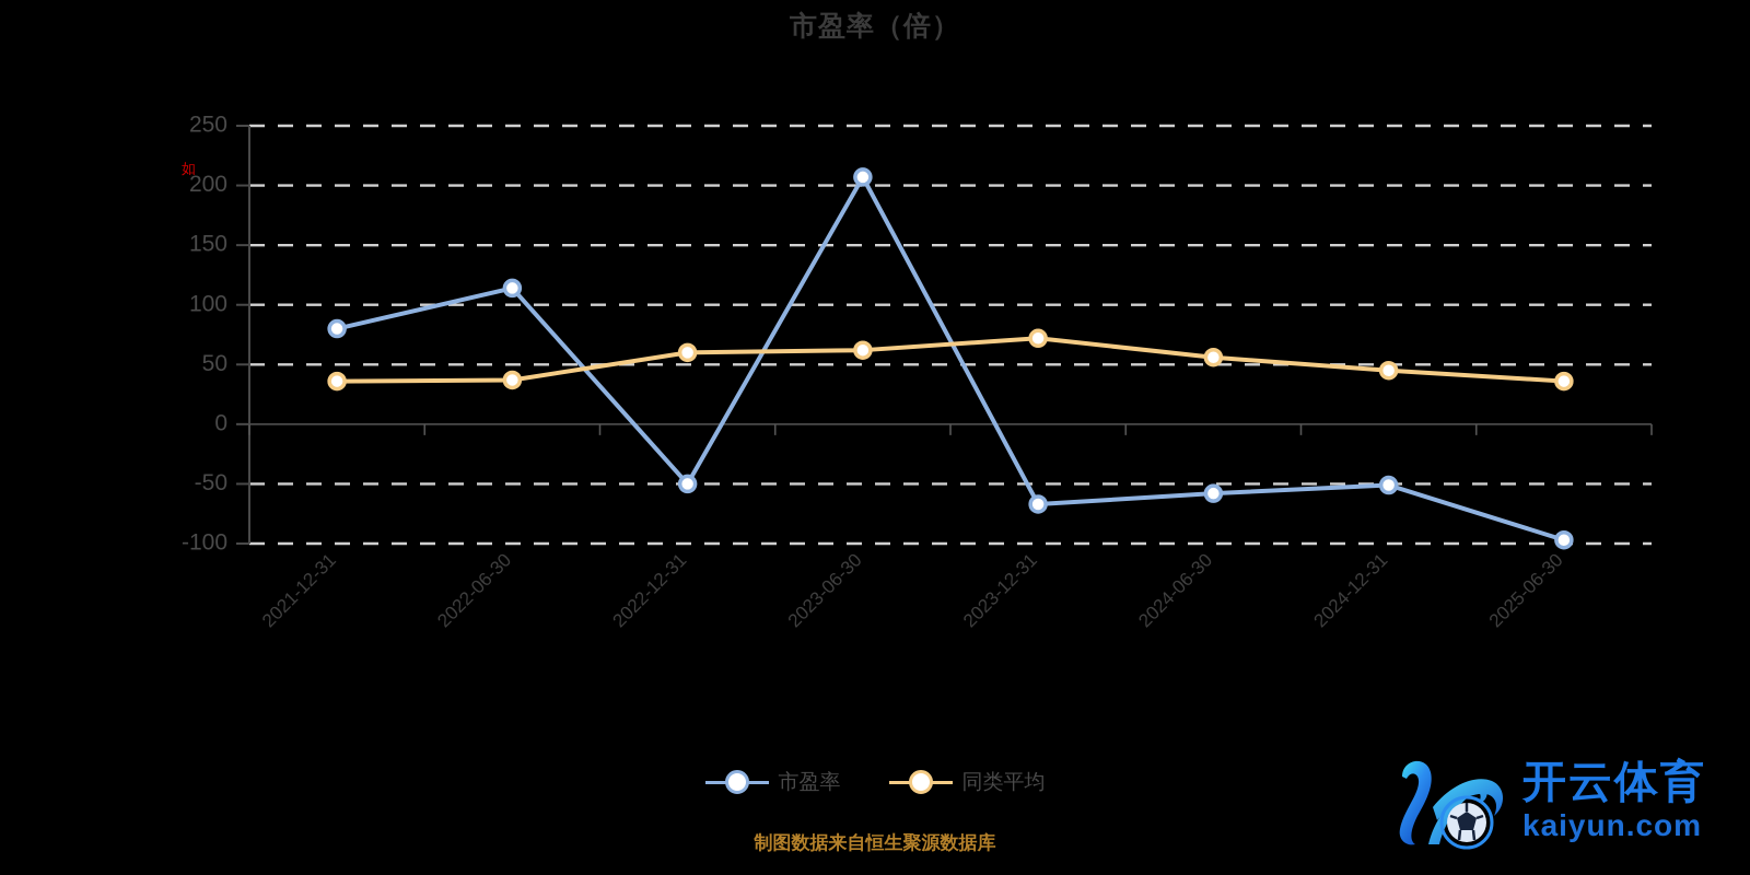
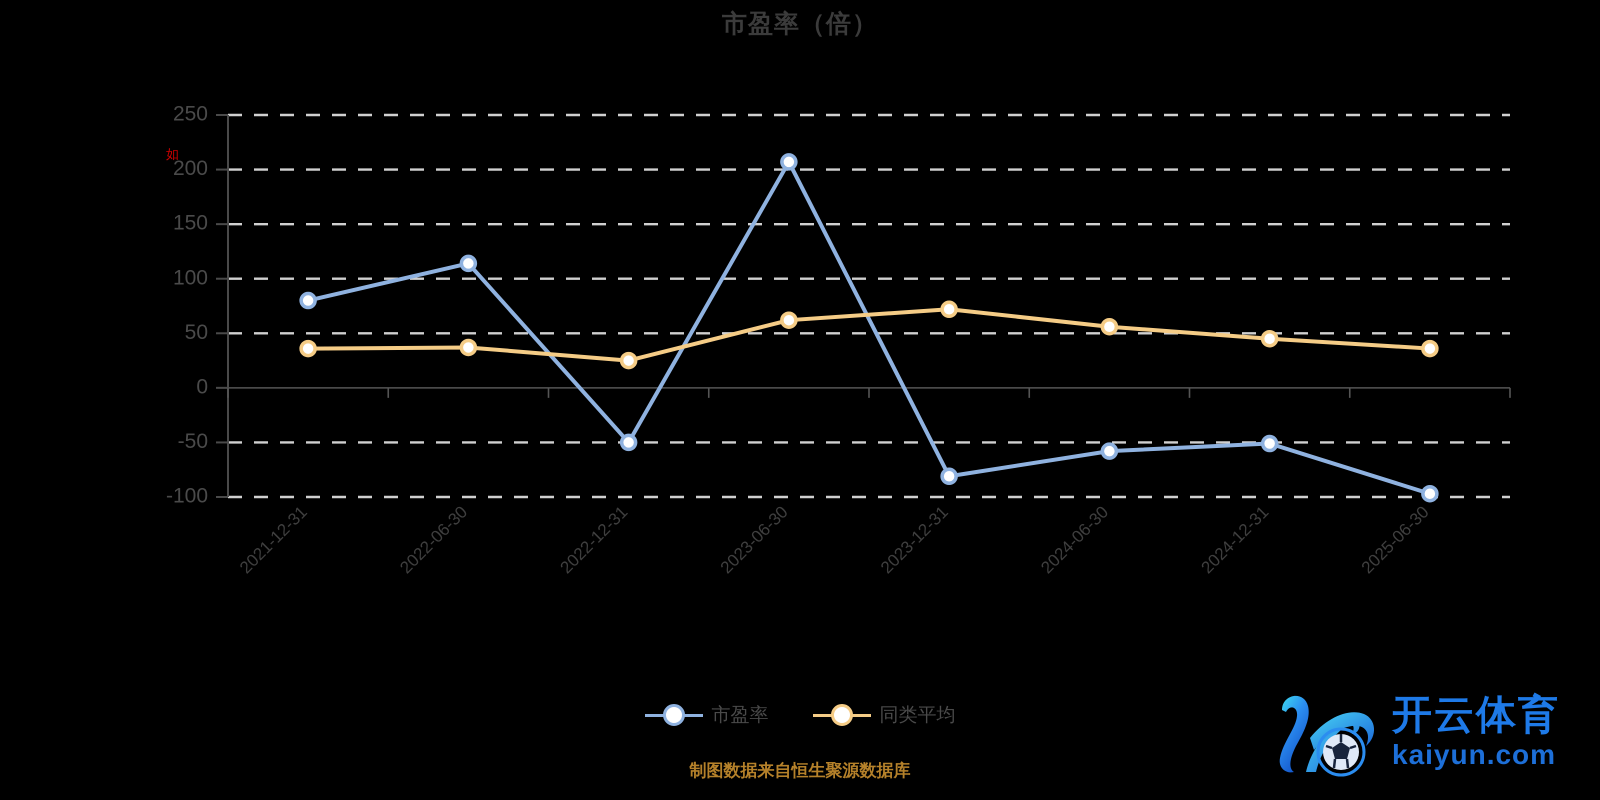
同类平均/2022-12-31: 60 -> 25
市盈率/2023-12-31: -67 -> -81
